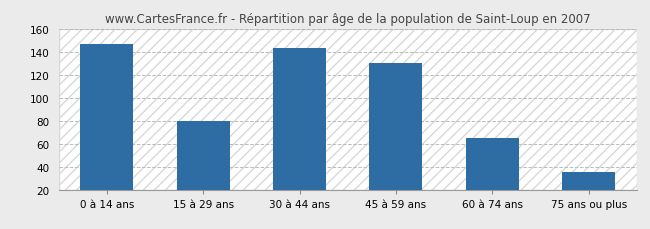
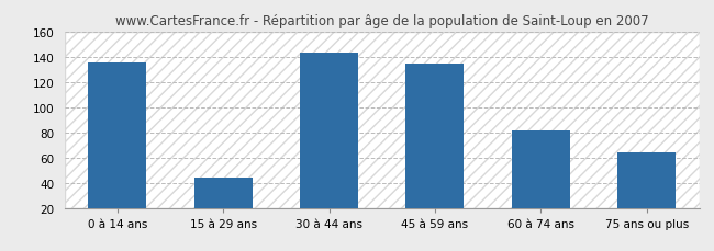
0 à 14 ans: 147 -> 136
15 à 29 ans: 80 -> 44
45 à 59 ans: 130 -> 135
60 à 74 ans: 65 -> 82
75 ans ou plus: 36 -> 64
